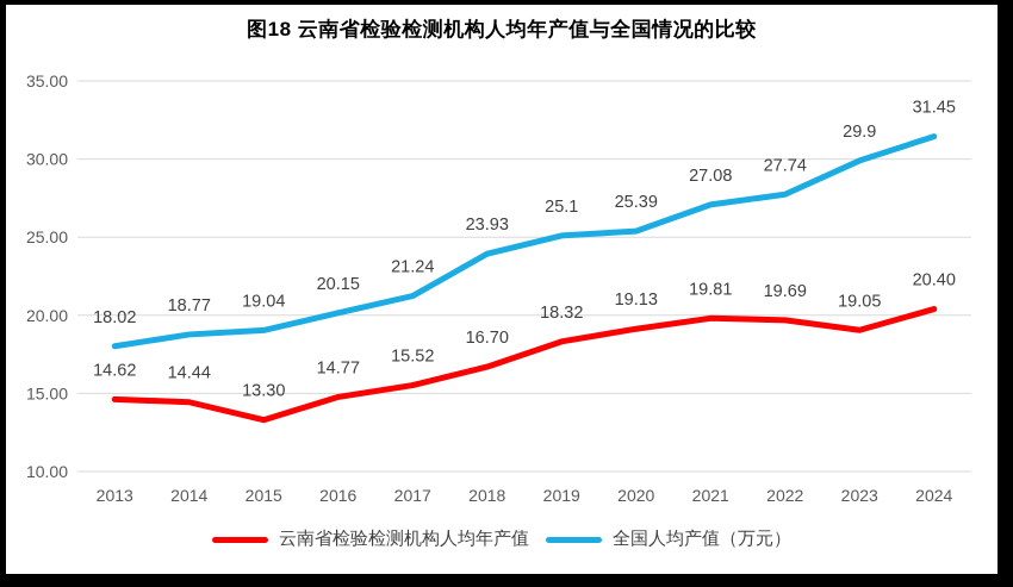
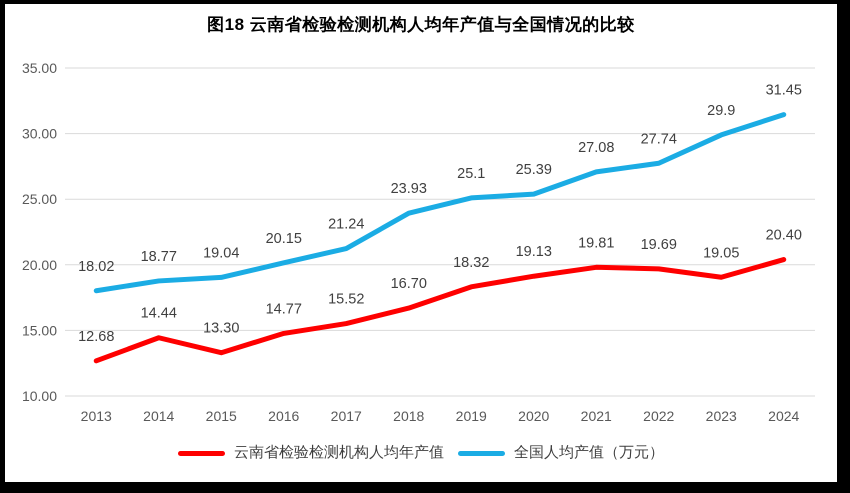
云南省检验检测机构人均年产值/2013: 14.62 -> 12.68
